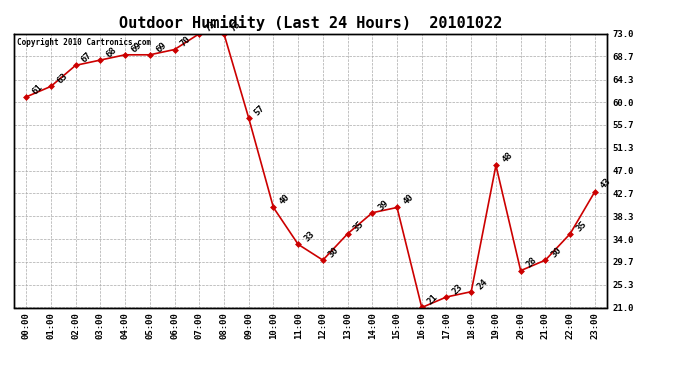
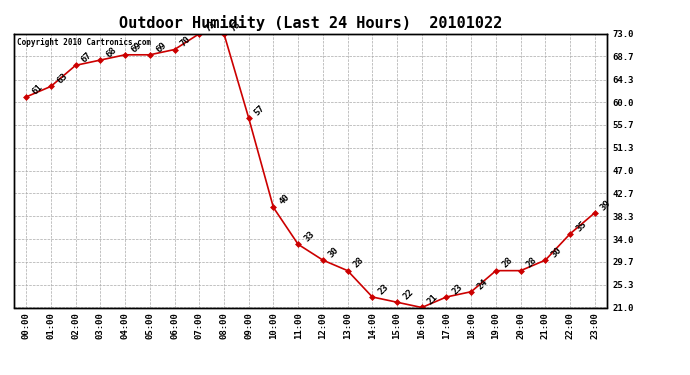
13:00: 35 -> 28
14:00: 39 -> 23
15:00: 40 -> 22
19:00: 48 -> 28
23:00: 43 -> 39
